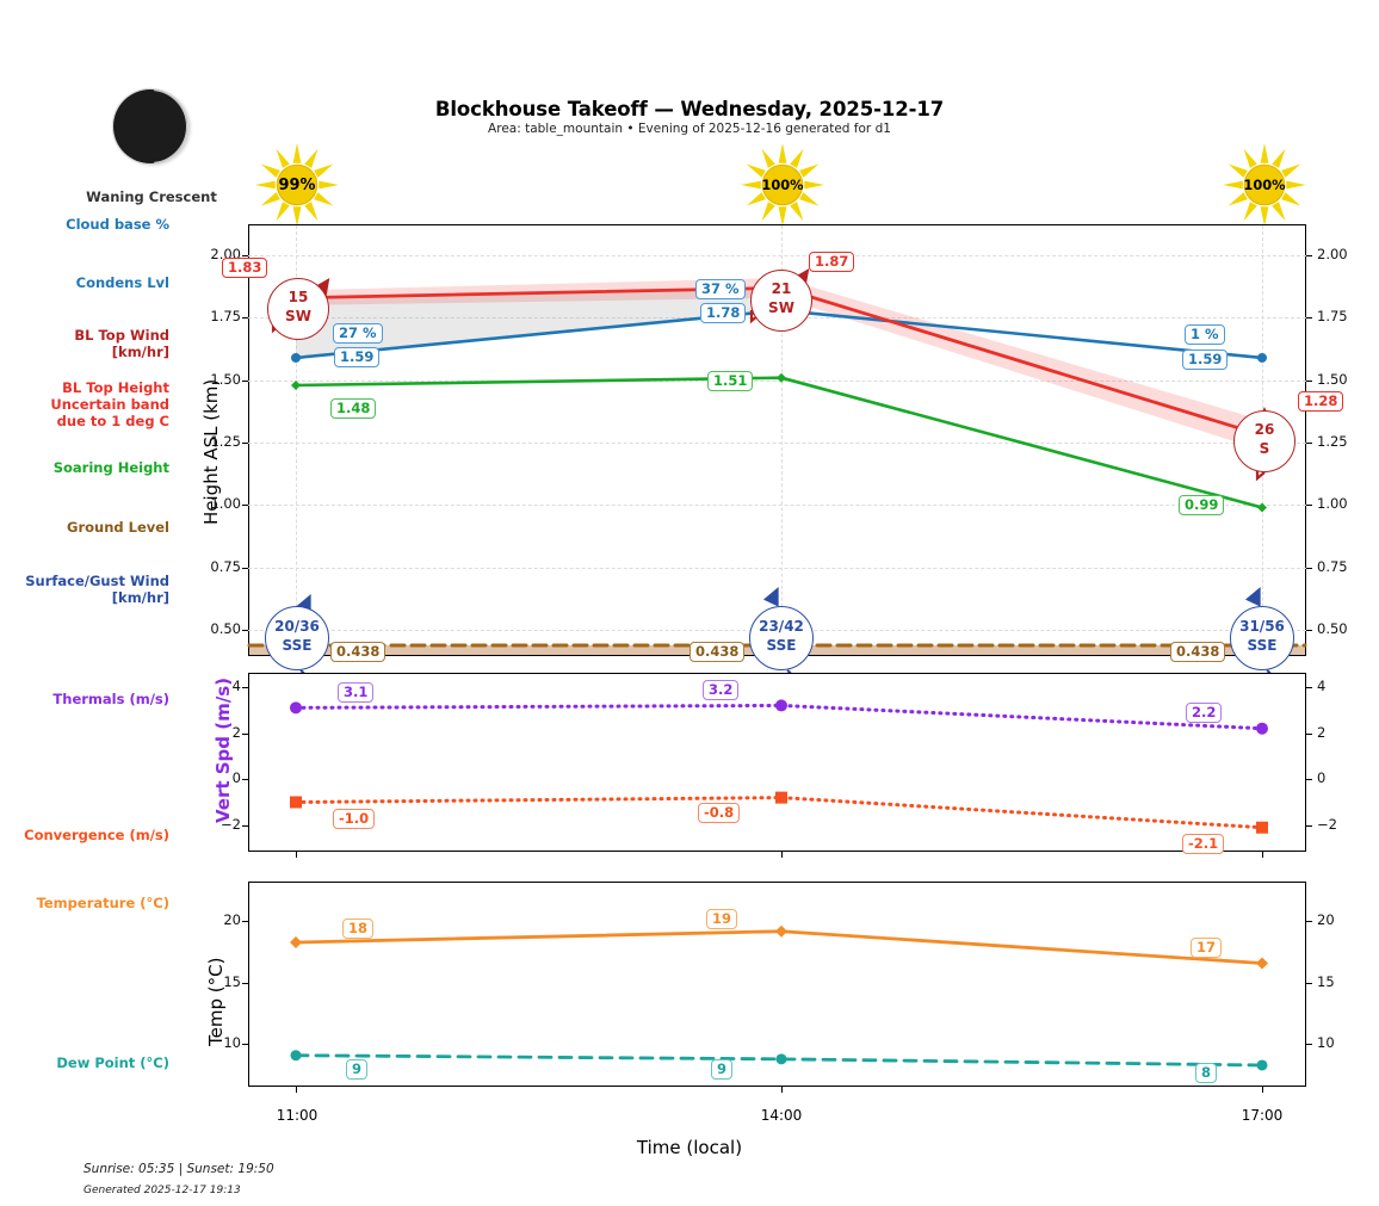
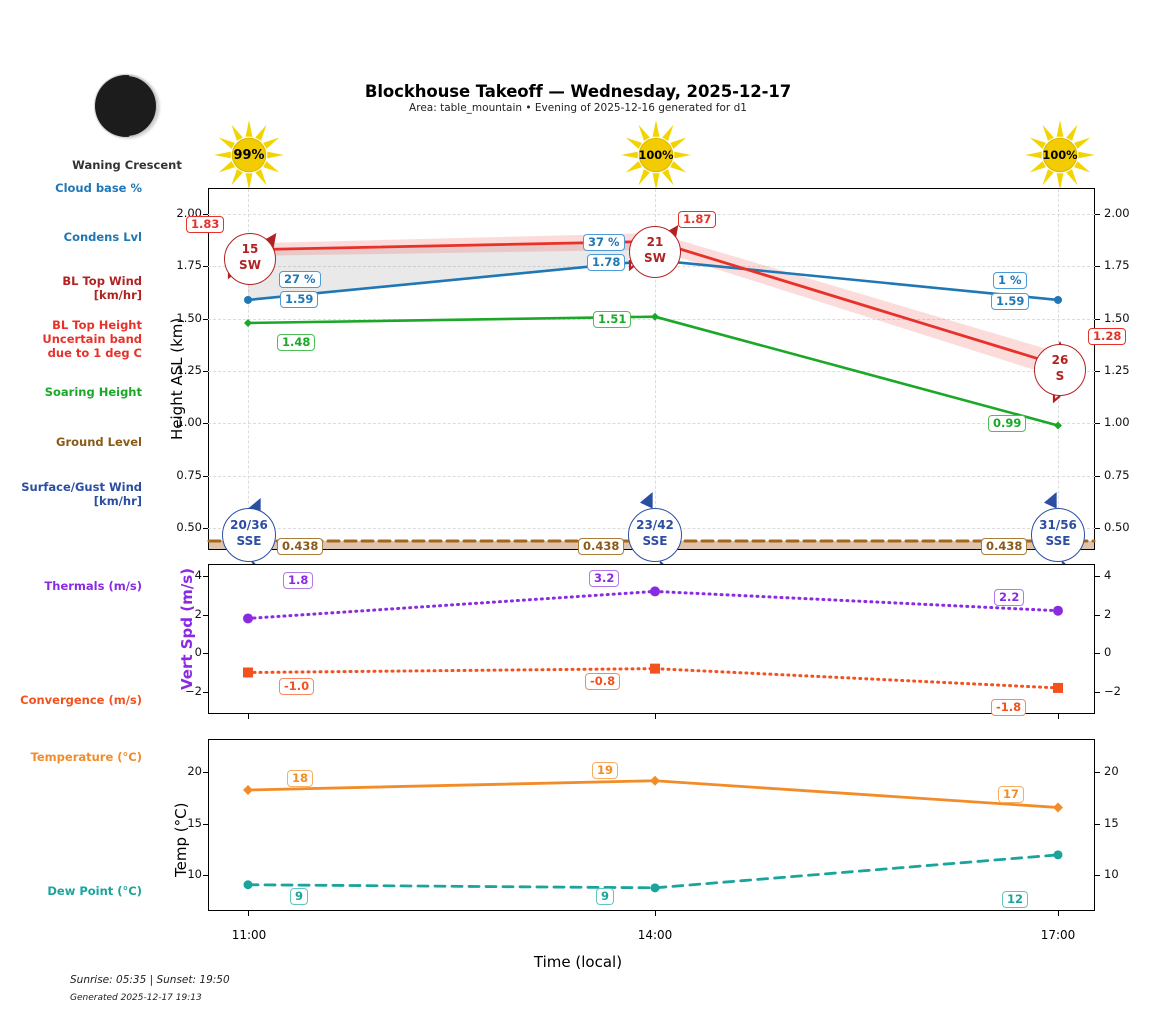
Vert Spd (m/s)/Thermals (m/s)/11:00: 3.1 -> 1.8
Vert Spd (m/s)/Convergence (m/s)/17:00: -2.1 -> -1.8
Temp (°C)/Dew Point (°C)/17:00: 8 -> 12
